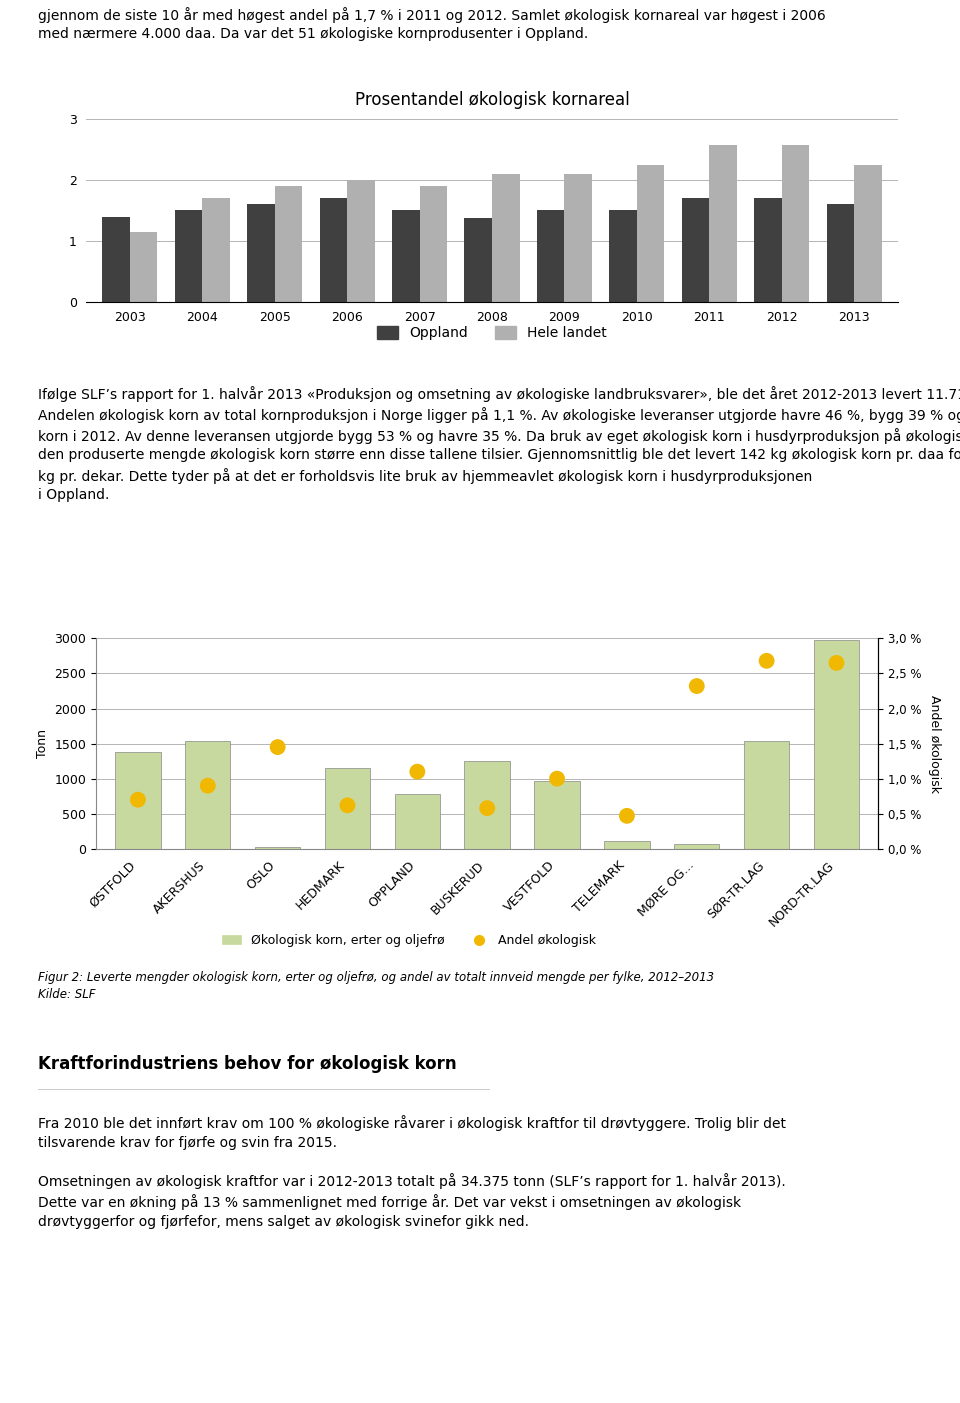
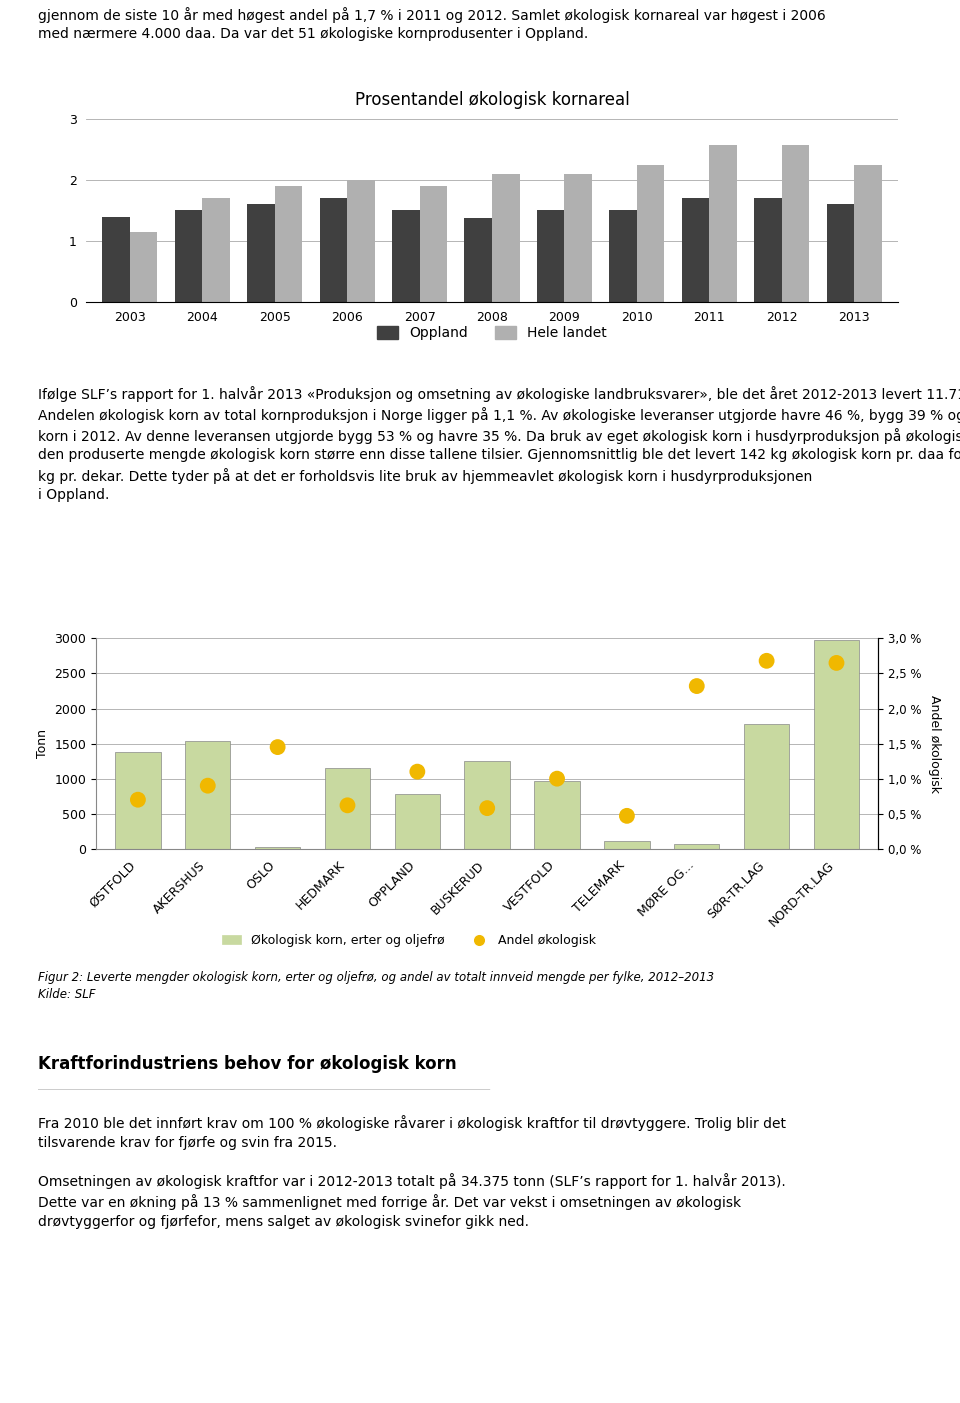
Økologisk korn, erter og oljefrø/SØR-TR.LAG: 1530 -> 1780
